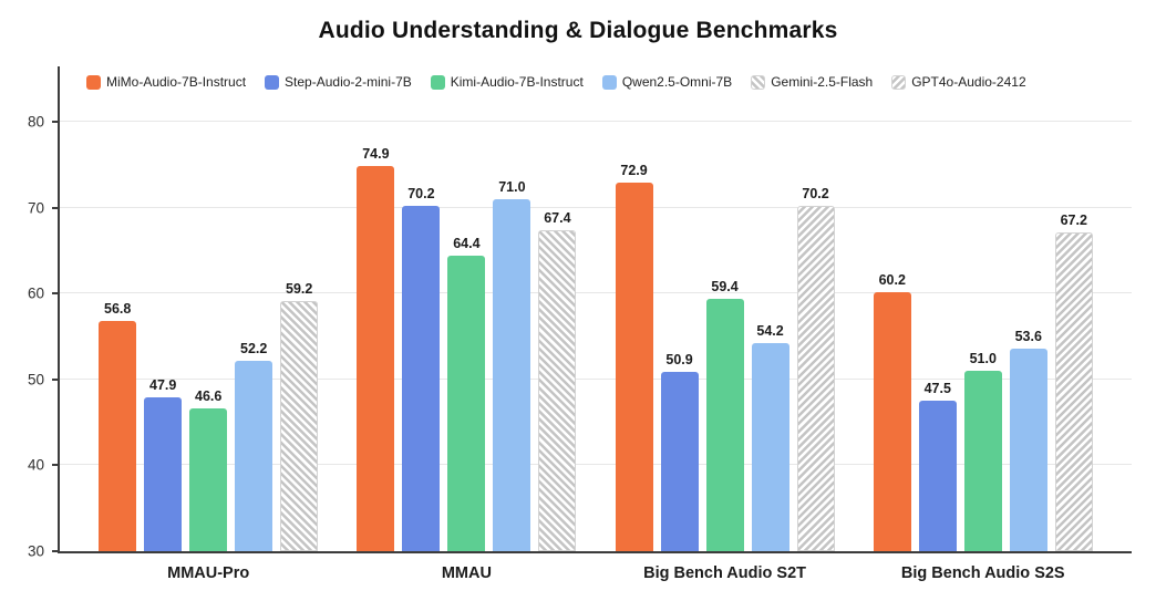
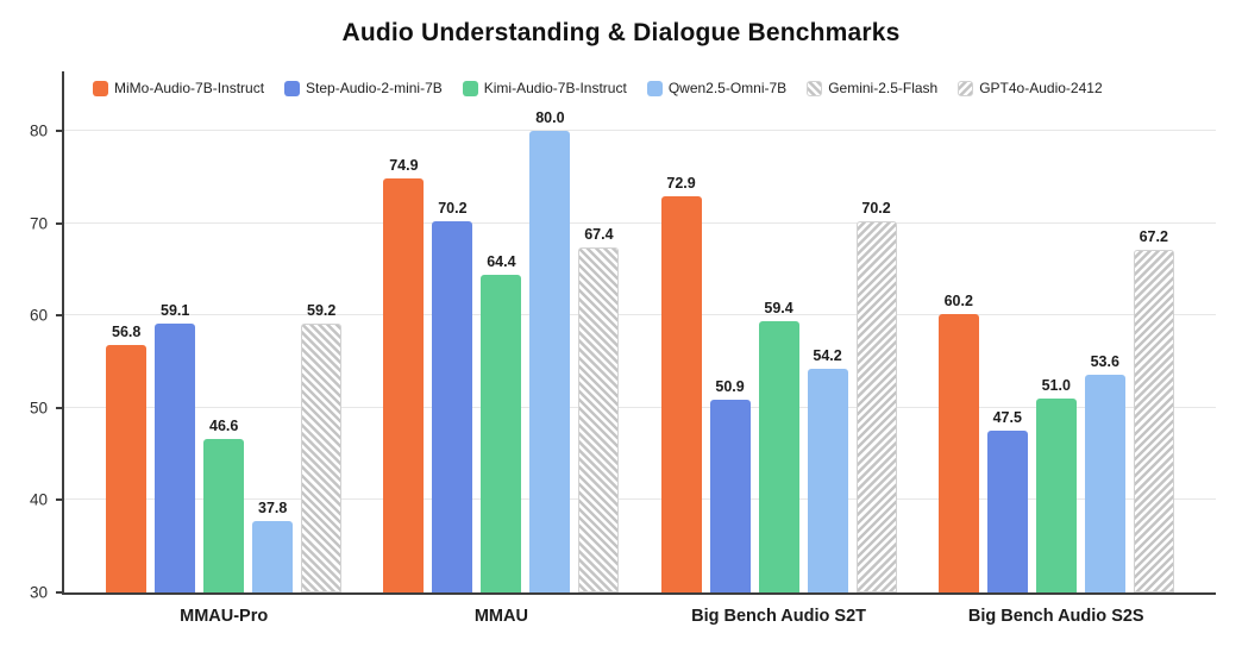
Step-Audio-2-mini-7B/MMAU-Pro: 47.9 -> 59.1
Qwen2.5-Omni-7B/MMAU-Pro: 52.2 -> 37.8
Qwen2.5-Omni-7B/MMAU: 71.0 -> 80.0
